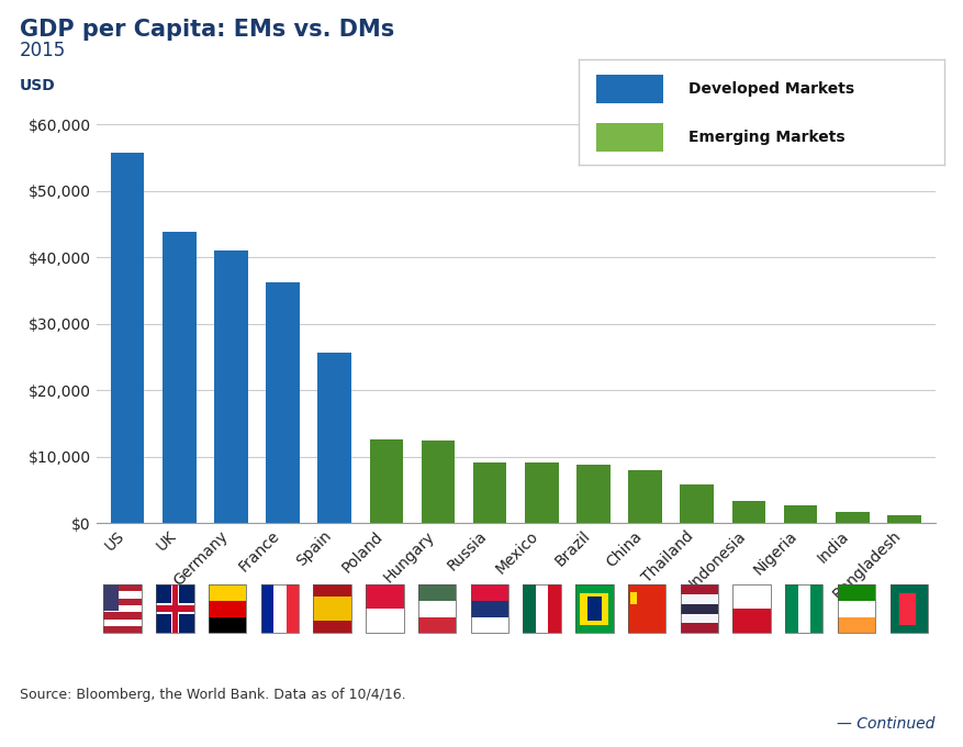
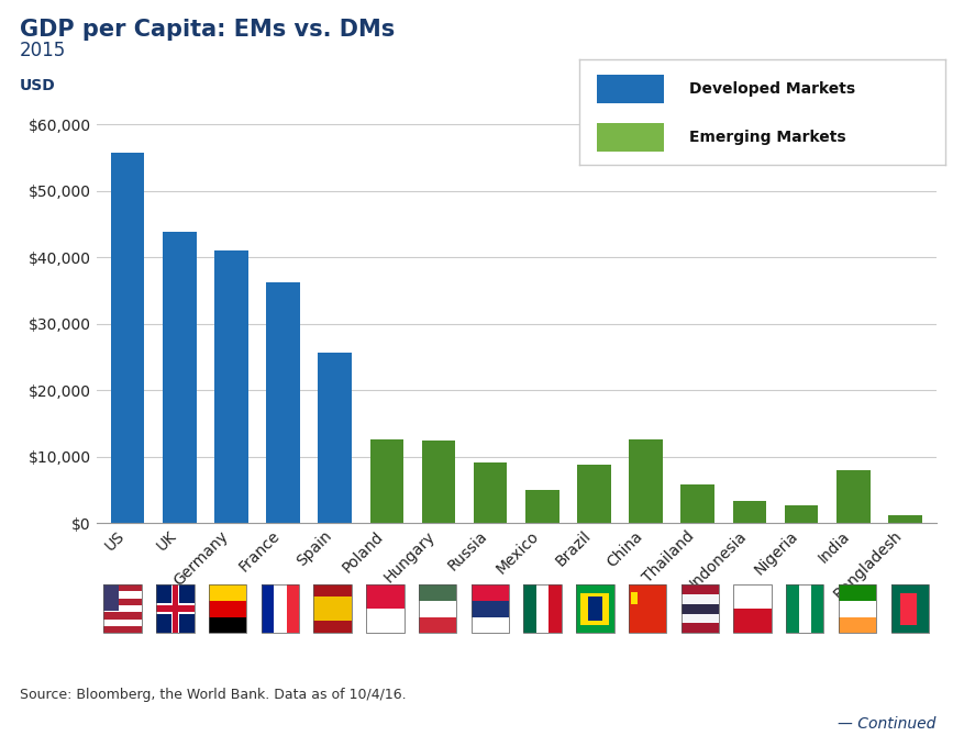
Mexico: $9,100 -> $5,000
China: $8,000 -> $12,600
India: $1,600 -> $8,000
